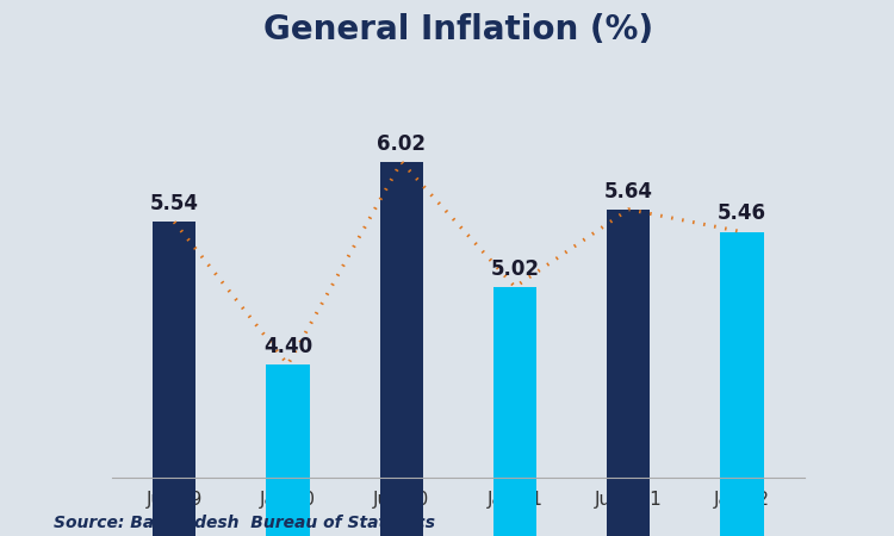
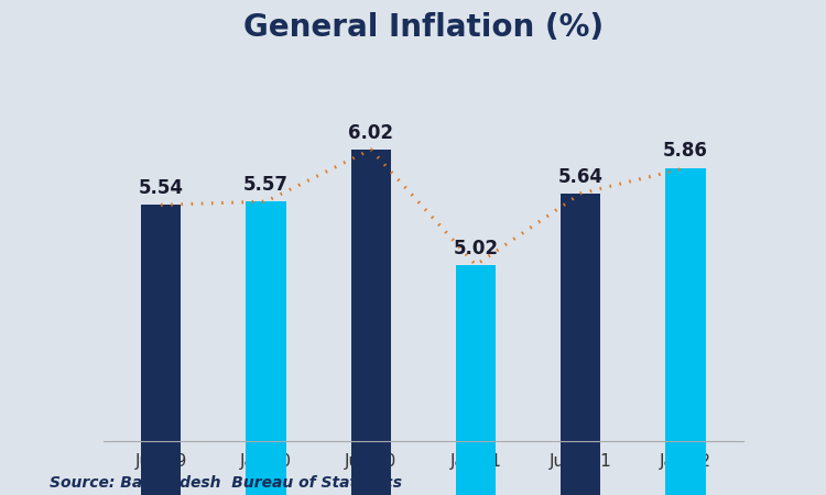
Jan'20: 4.40 -> 5.57
Jan'22: 5.46 -> 5.86
